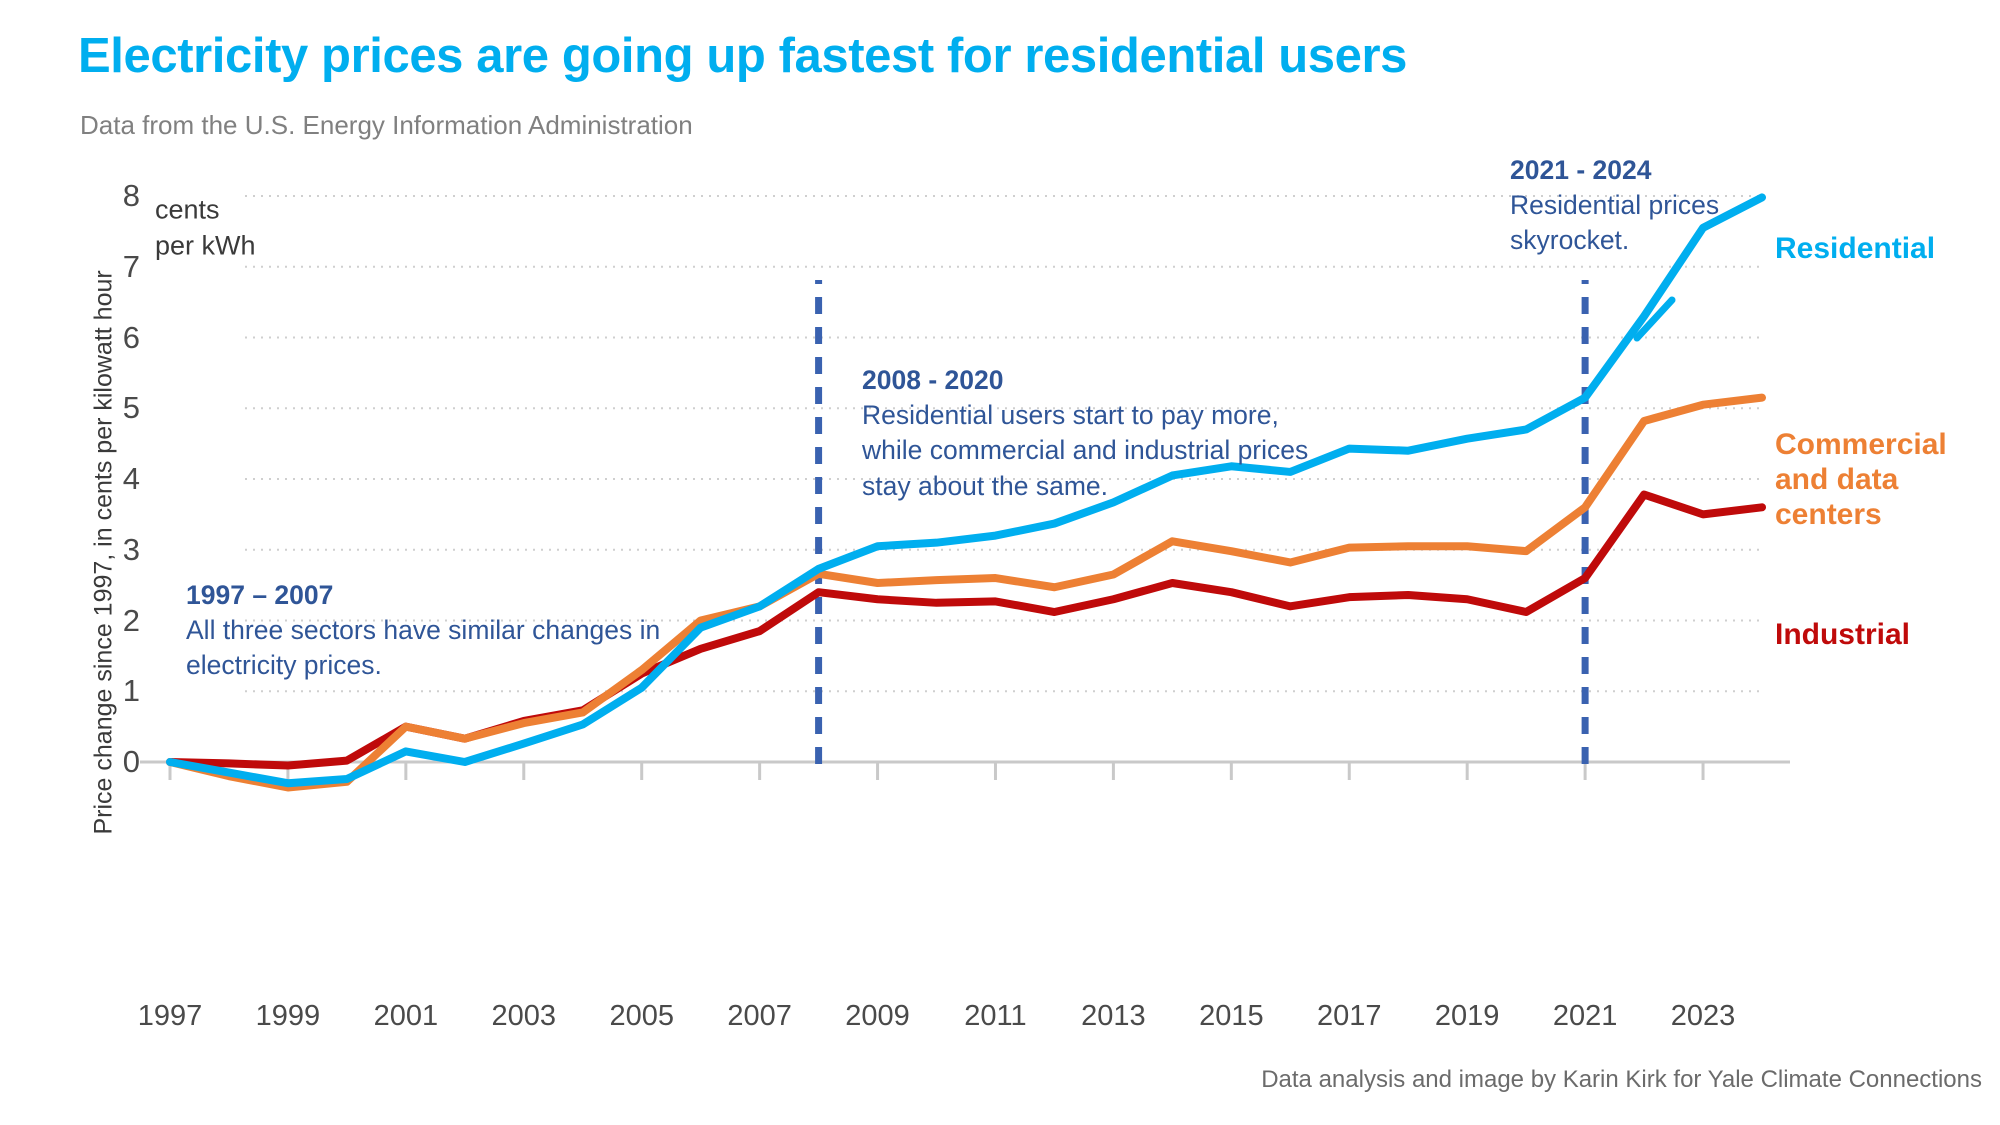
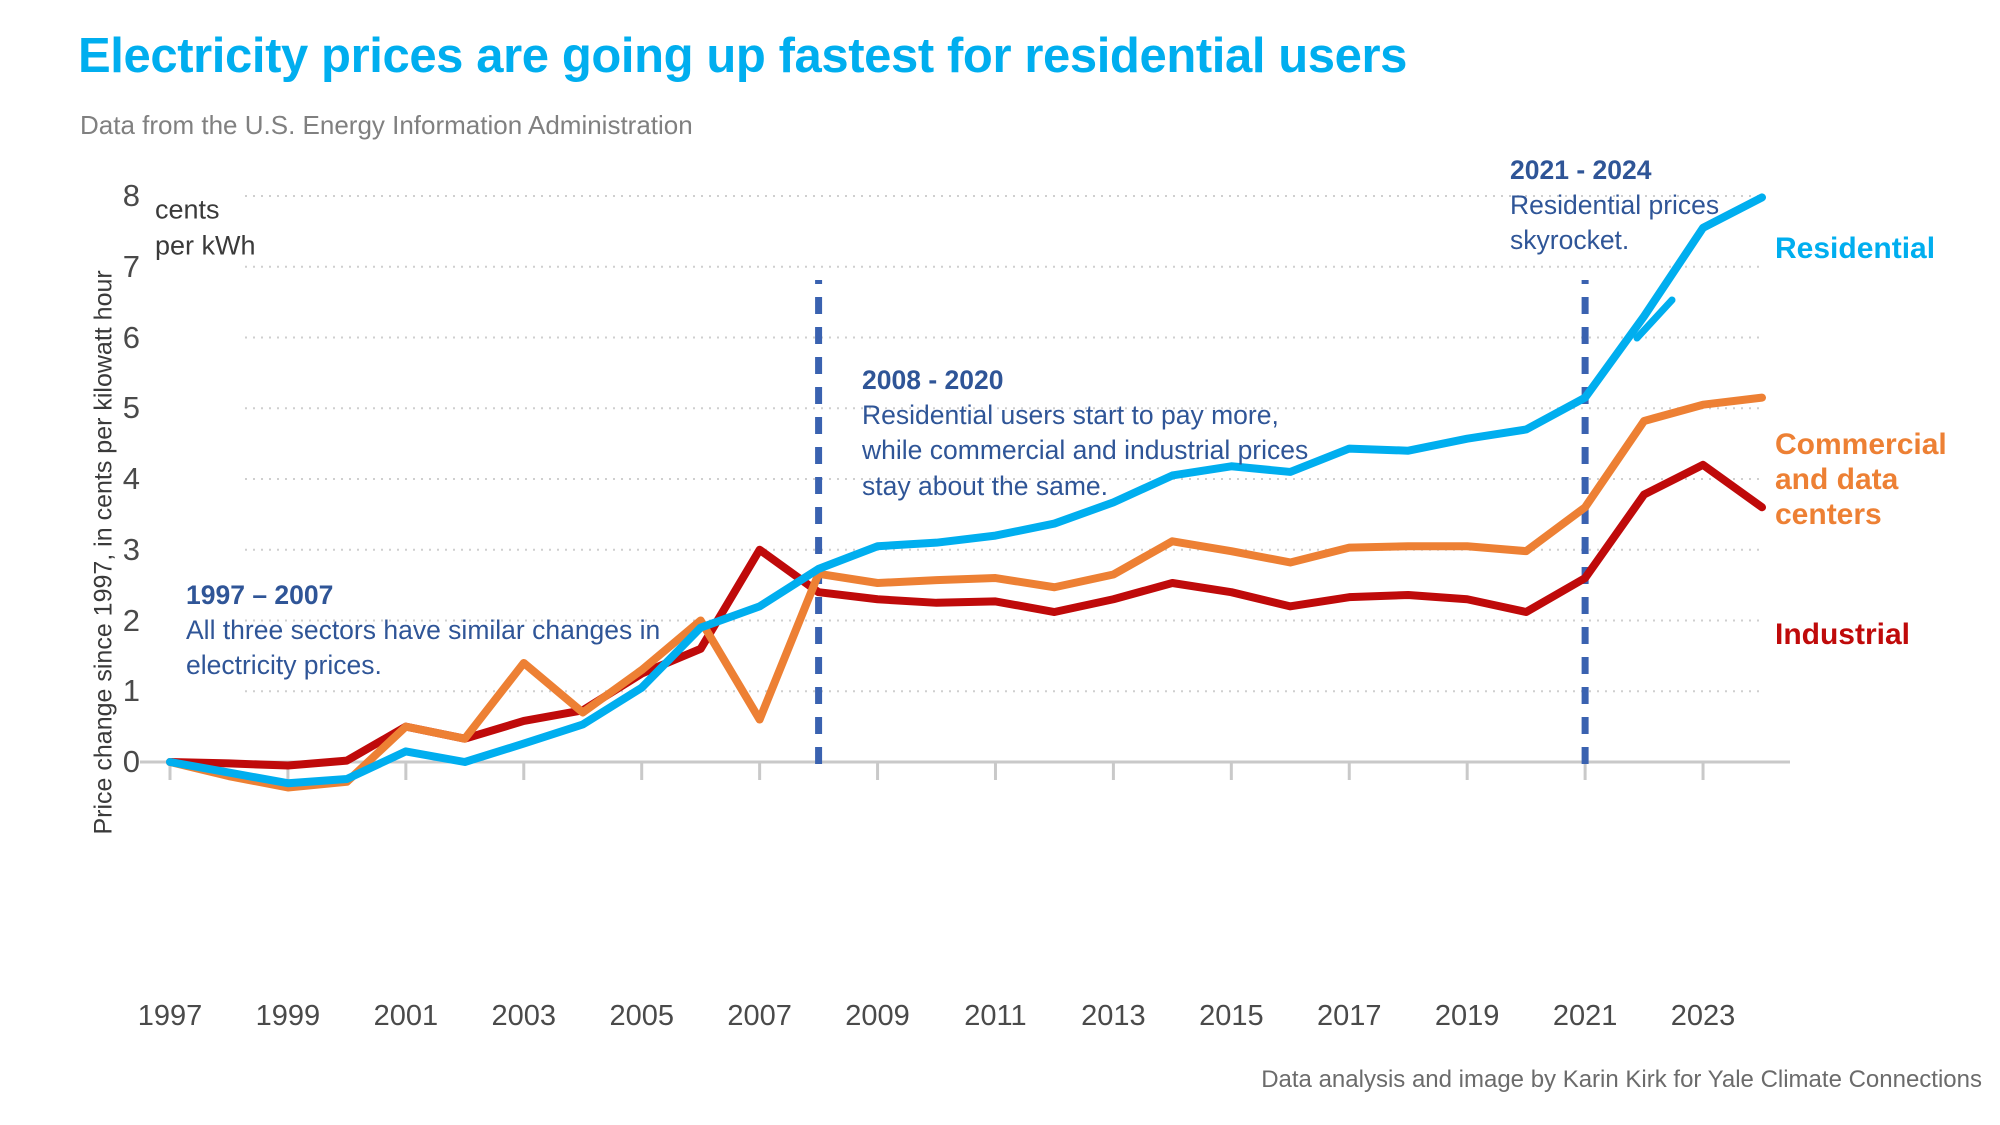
Commercial and data centers/2003: 0.6 -> 1.4
Commercial and data centers/2007: 2.2 -> 0.6
Industrial/2007: 1.9 -> 3.0
Industrial/2023: 3.5 -> 4.2
